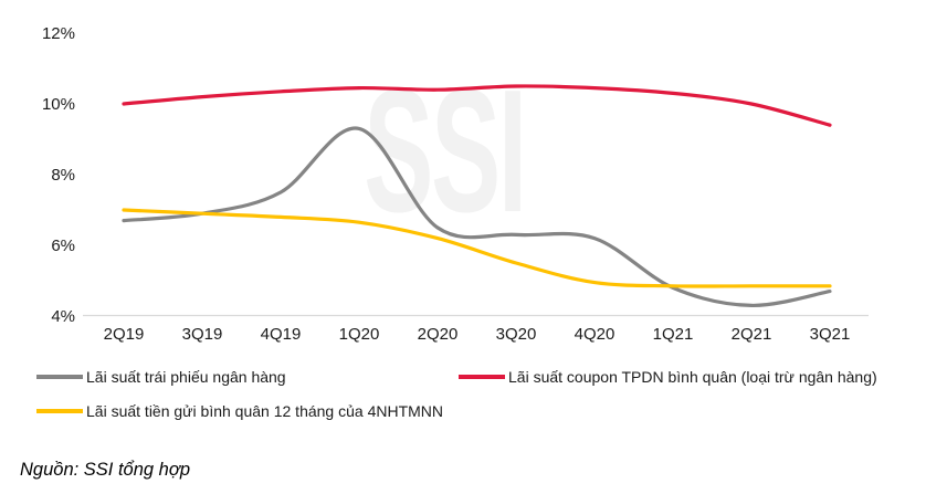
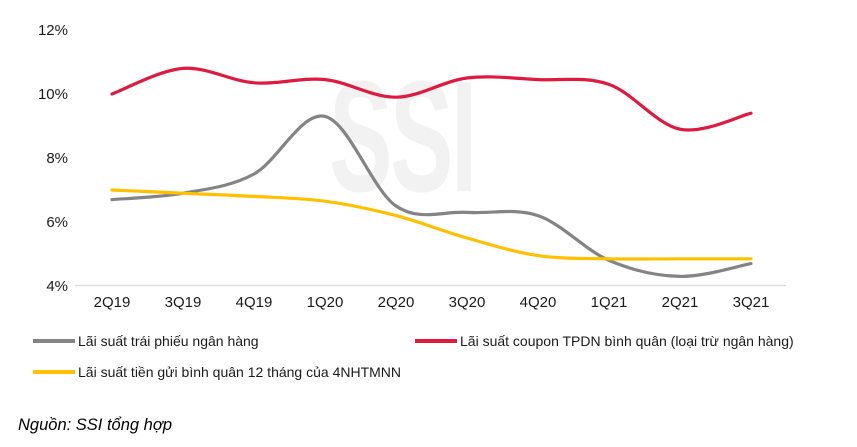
Lãi suất coupon TPDN bình quân (loại trừ ngân hàng)/3Q19: 10.2% -> 10.8%
Lãi suất coupon TPDN bình quân (loại trừ ngân hàng)/2Q20: 10.4% -> 9.9%
Lãi suất coupon TPDN bình quân (loại trừ ngân hàng)/2Q21: 10.0% -> 8.9%
